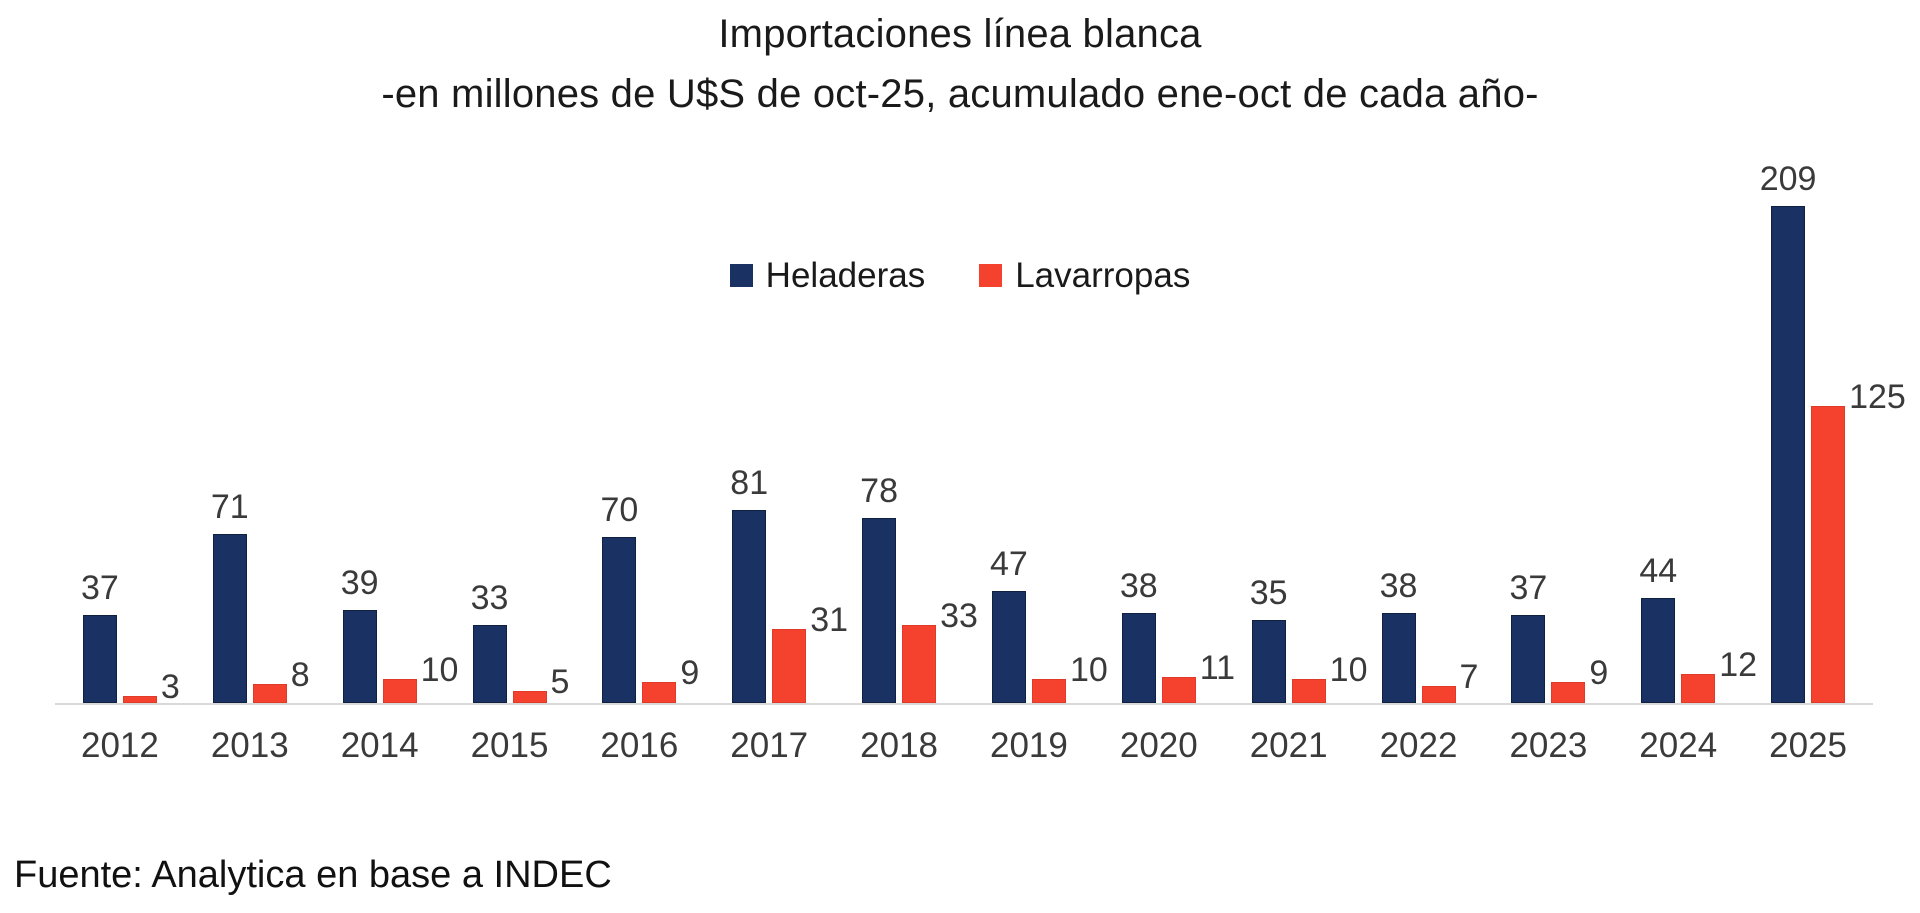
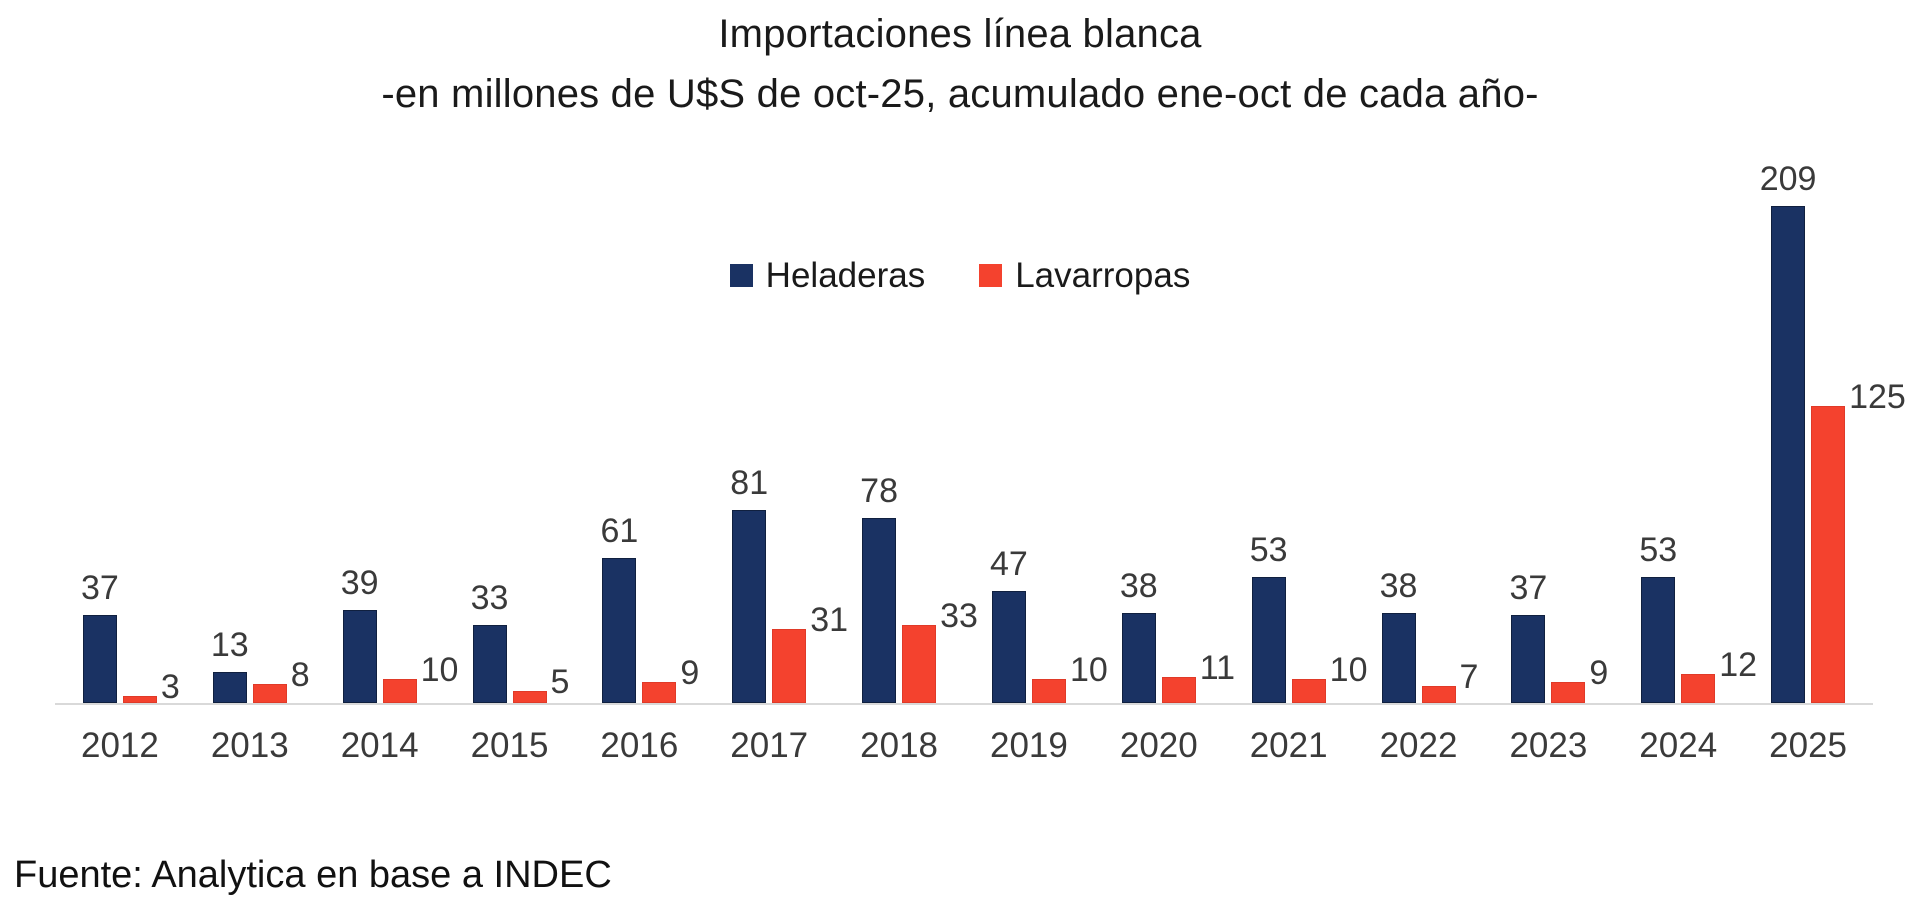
Heladeras/2013: 71 -> 13
Heladeras/2016: 70 -> 61
Heladeras/2021: 35 -> 53
Heladeras/2024: 44 -> 53
